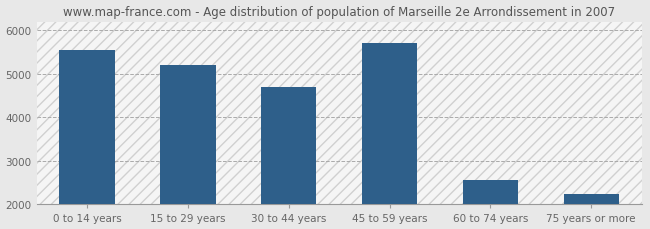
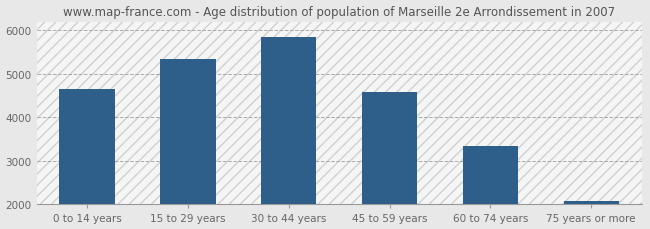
0 to 14 years: 5550 -> 4650
15 to 29 years: 5200 -> 5350
30 to 44 years: 4700 -> 5850
45 to 59 years: 5700 -> 4580
60 to 74 years: 2550 -> 3330
75 years or more: 2250 -> 2080
